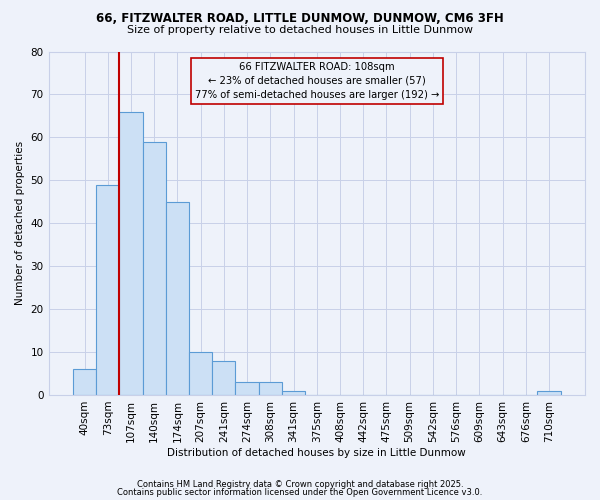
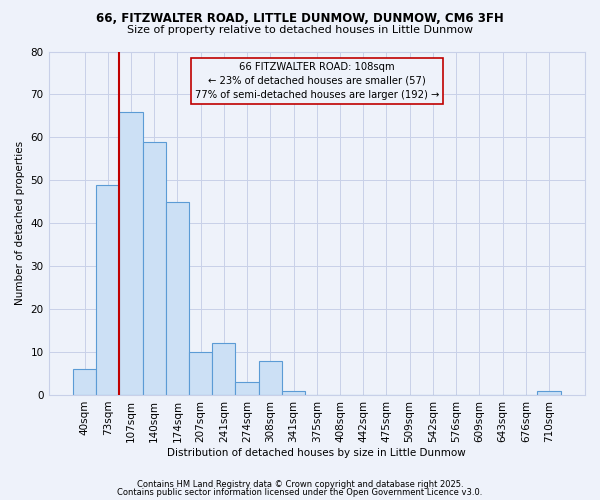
241sqm: 8 -> 12
308sqm: 3 -> 8
